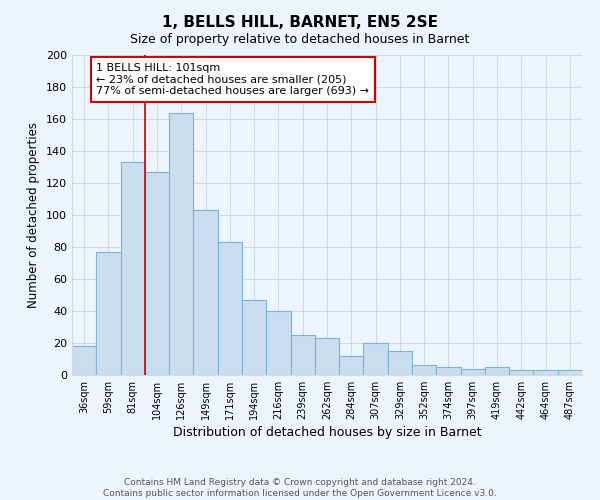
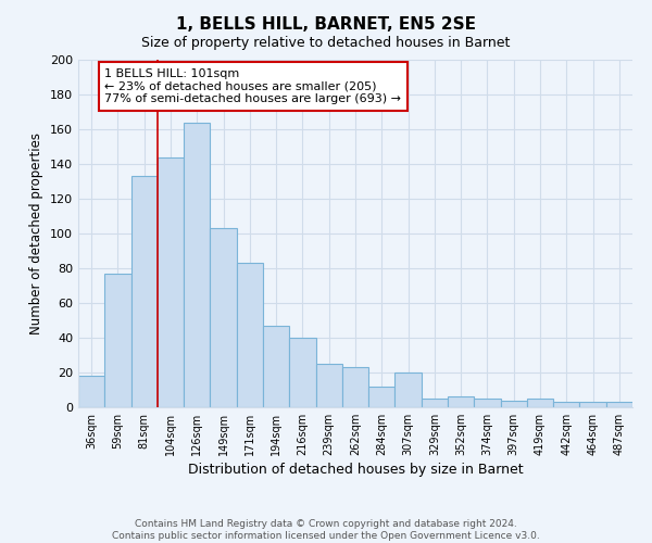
104sqm: 127 -> 144
329sqm: 15 -> 5
